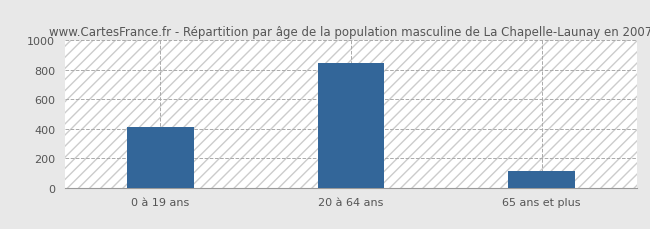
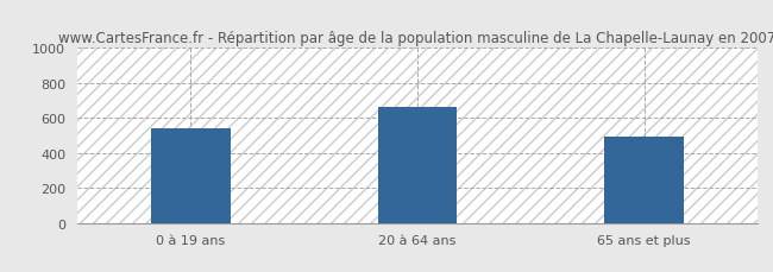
0 à 19 ans: 420 -> 540
20 à 64 ans: 840 -> 660
65 ans et plus: 120 -> 490
